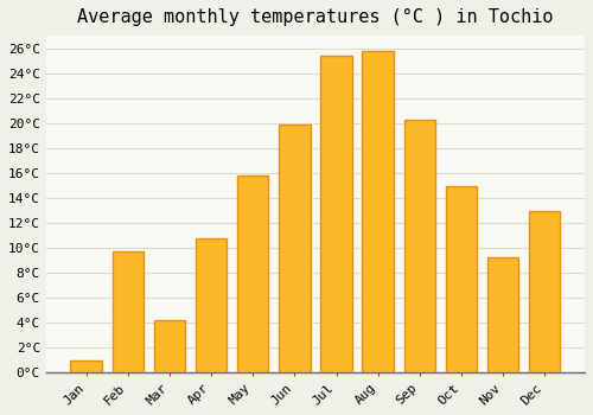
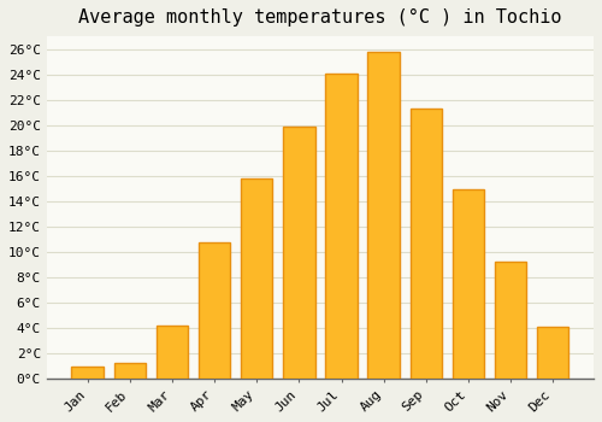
Feb: 9.7°C -> 1.2°C
Jul: 25.4°C -> 24.1°C
Sep: 20.3°C -> 21.3°C
Dec: 12.9°C -> 4.1°C
